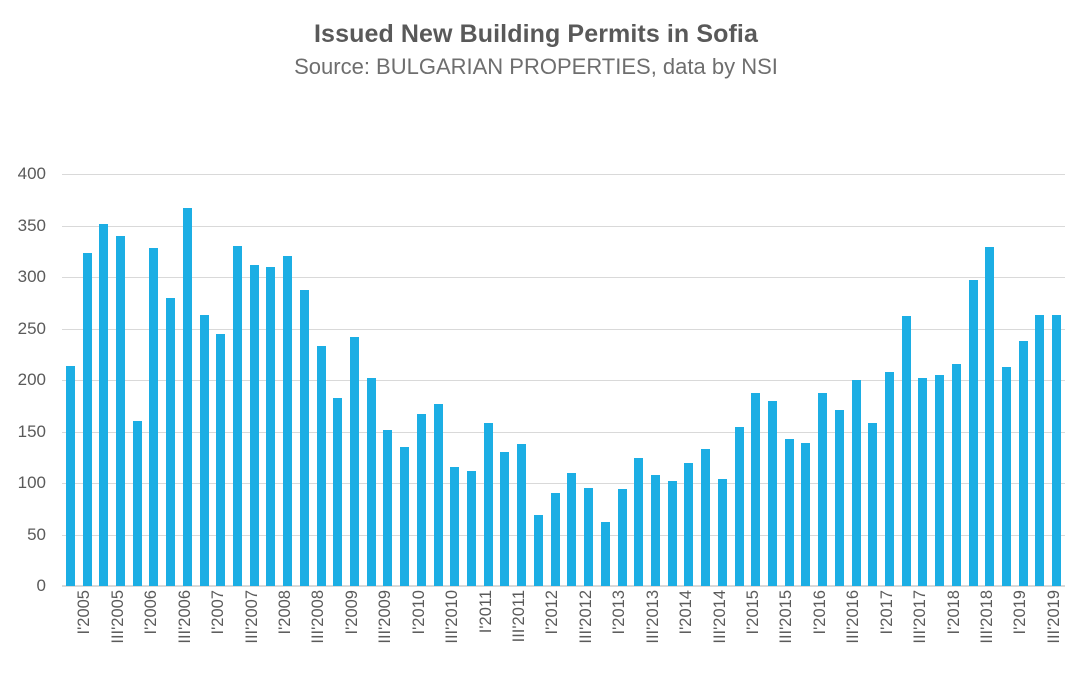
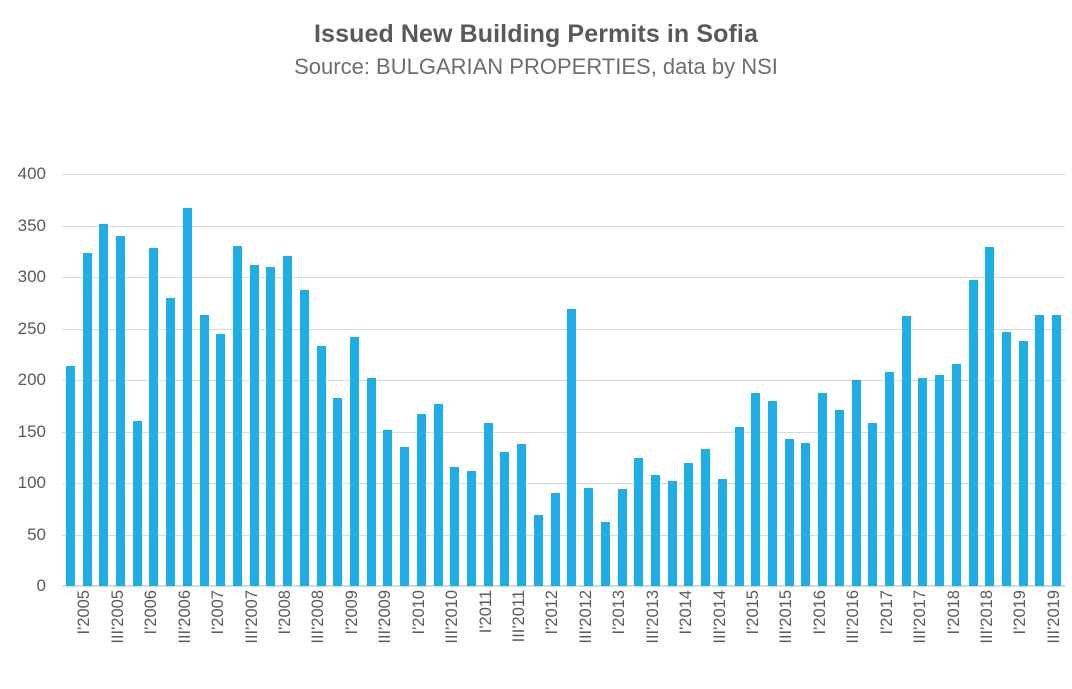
III'2012: 110 -> 269
I'2019: 213 -> 247
